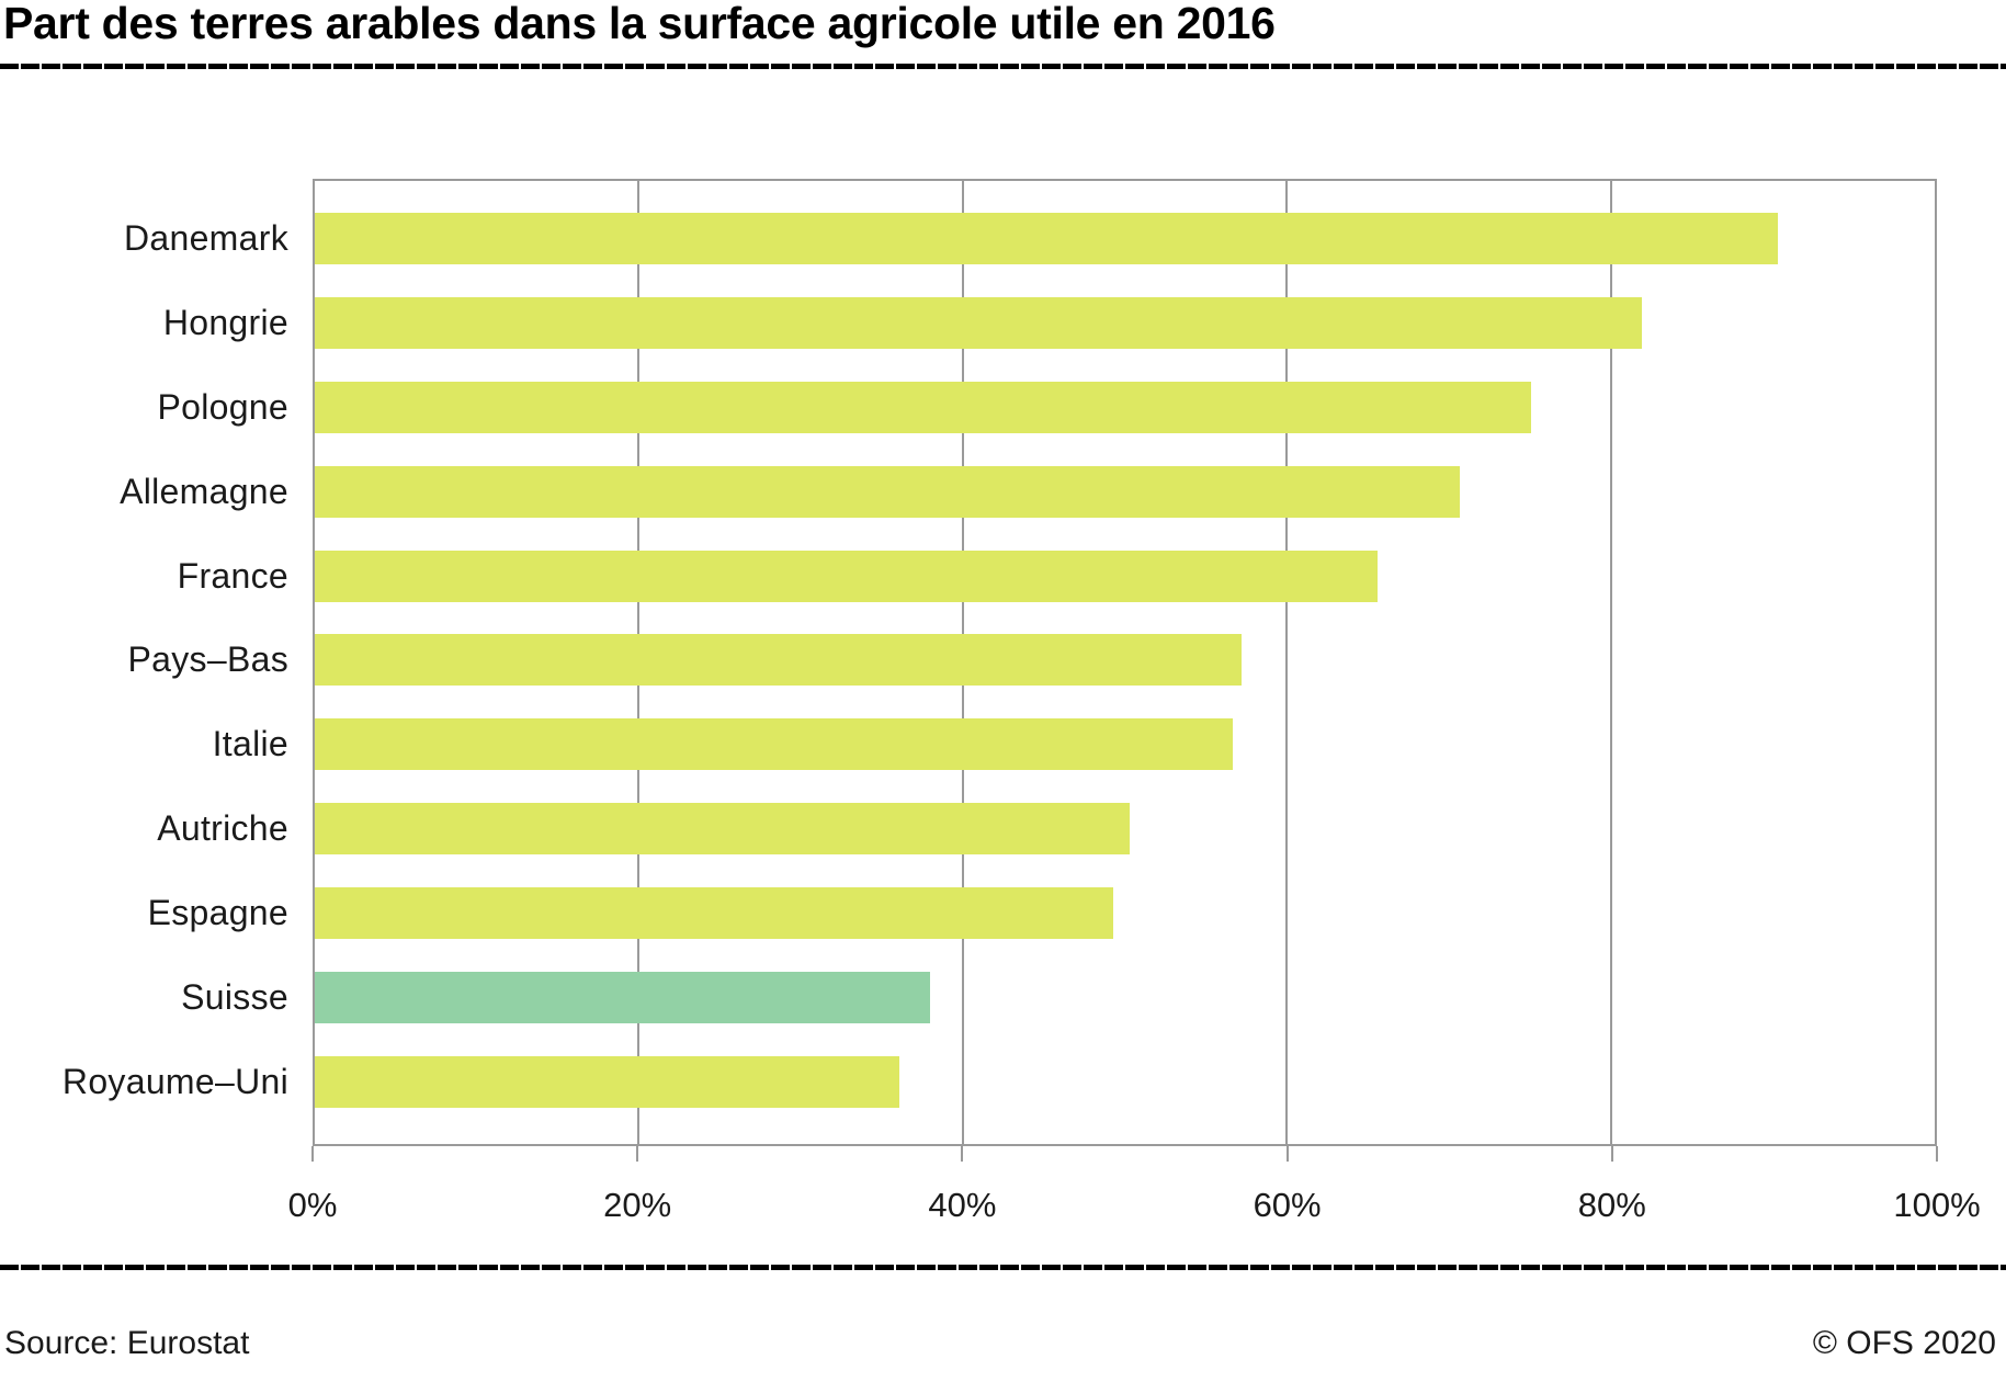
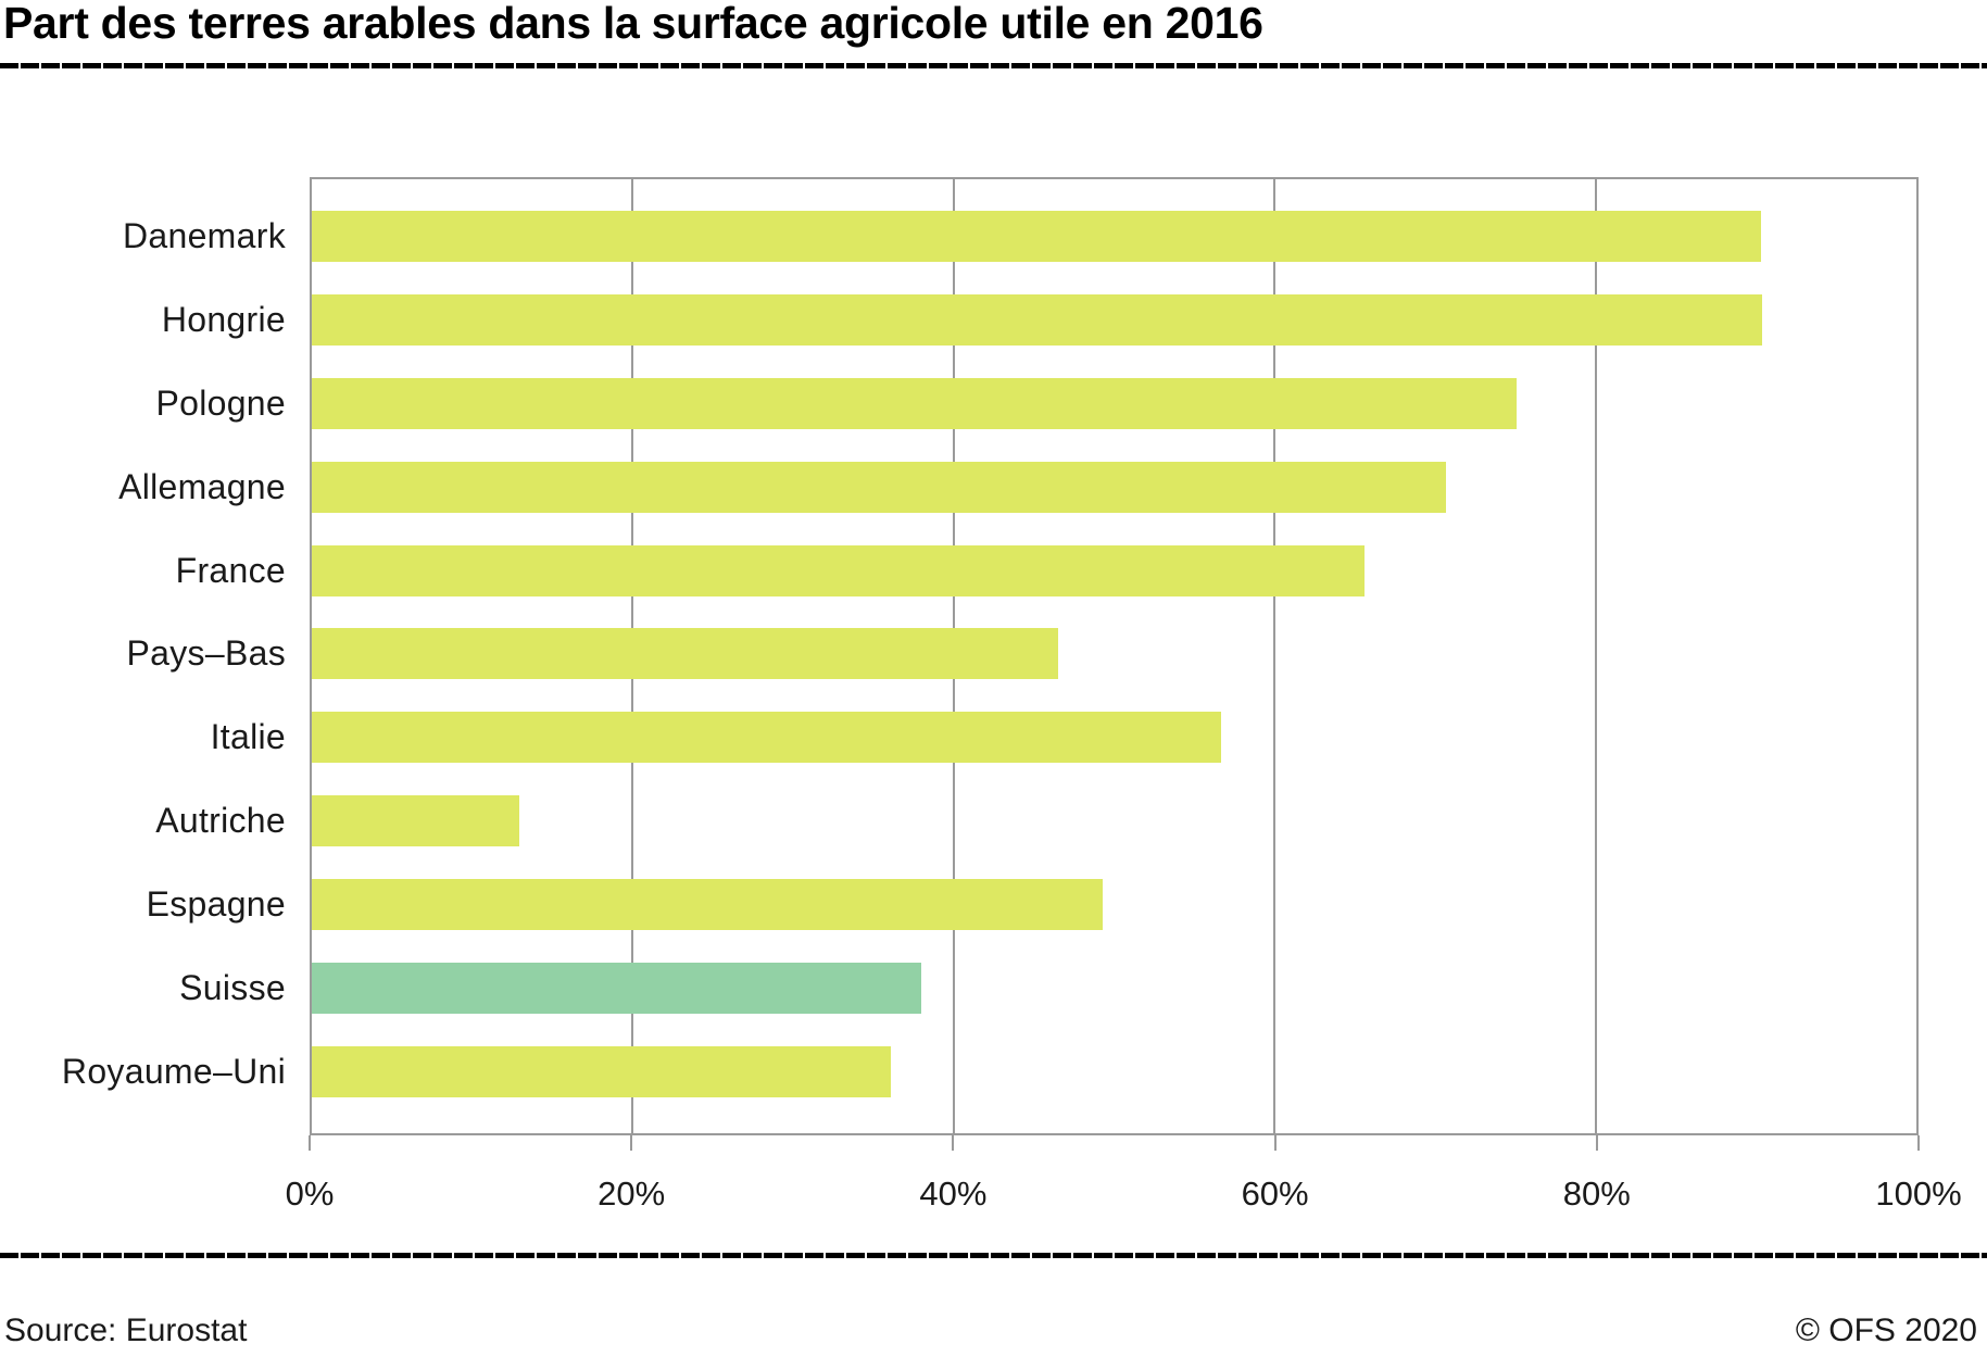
Hongrie: 81.9% -> 90.4%
Pays–Bas: 57.2% -> 46.5%
Autriche: 50.3% -> 12.9%
